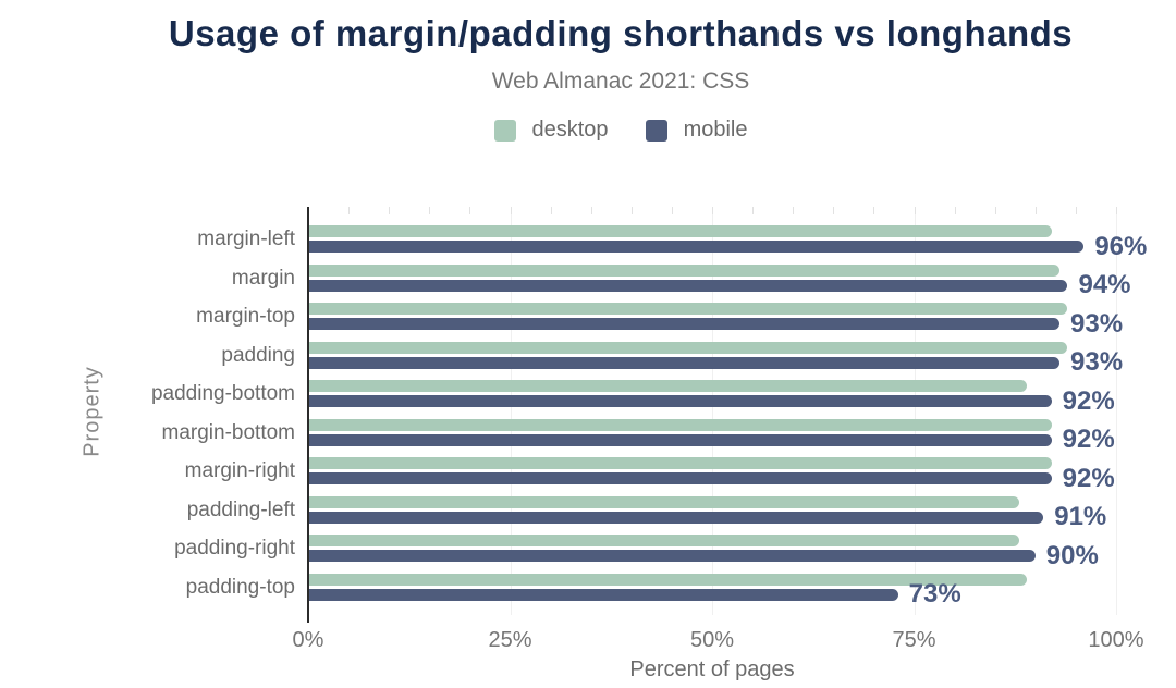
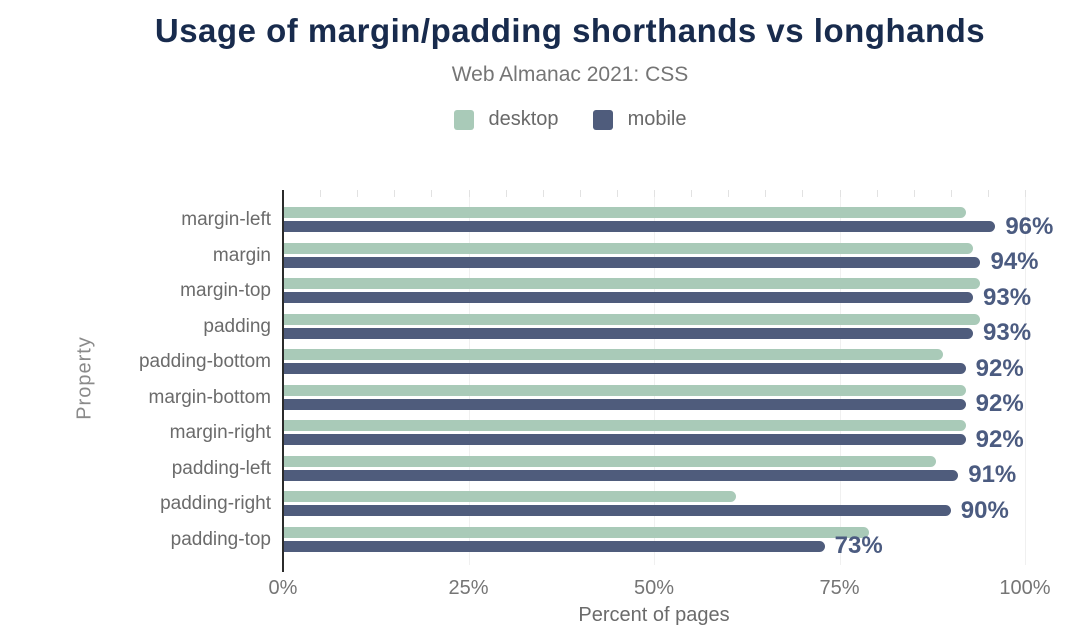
desktop/padding-right: 88% -> 61%
desktop/padding-top: 89% -> 79%
